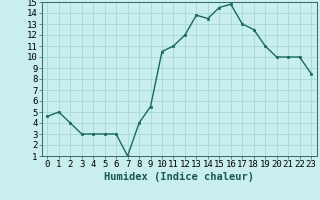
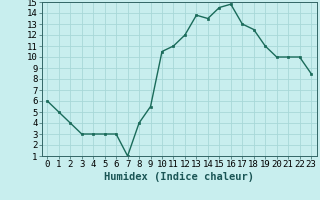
0: 4.6 -> 6.0
